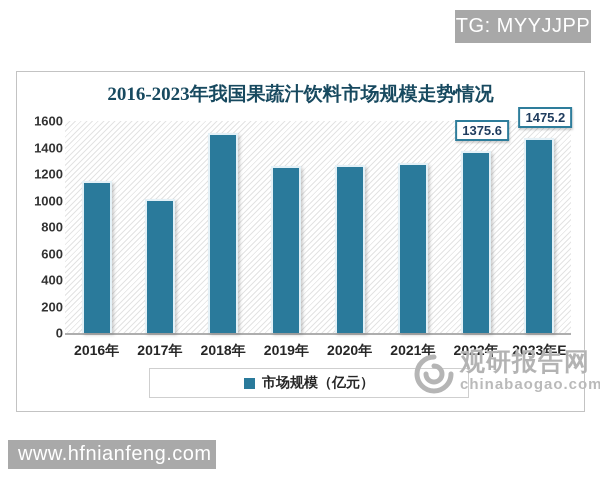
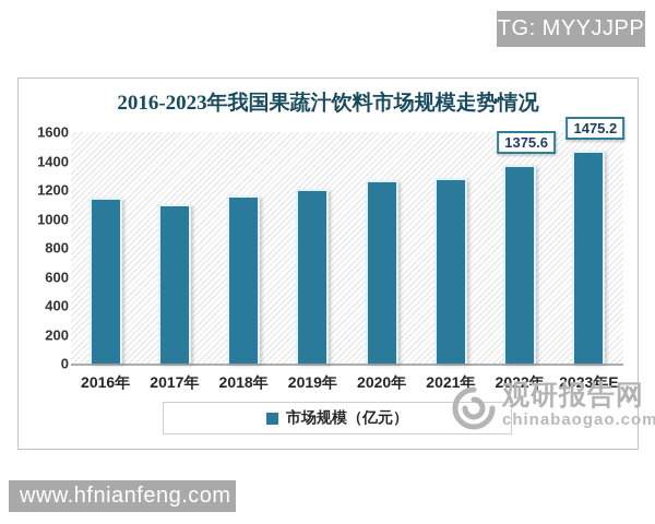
2017年: 1010 -> 1100
2018年: 1510 -> 1160
2019年: 1260 -> 1210
